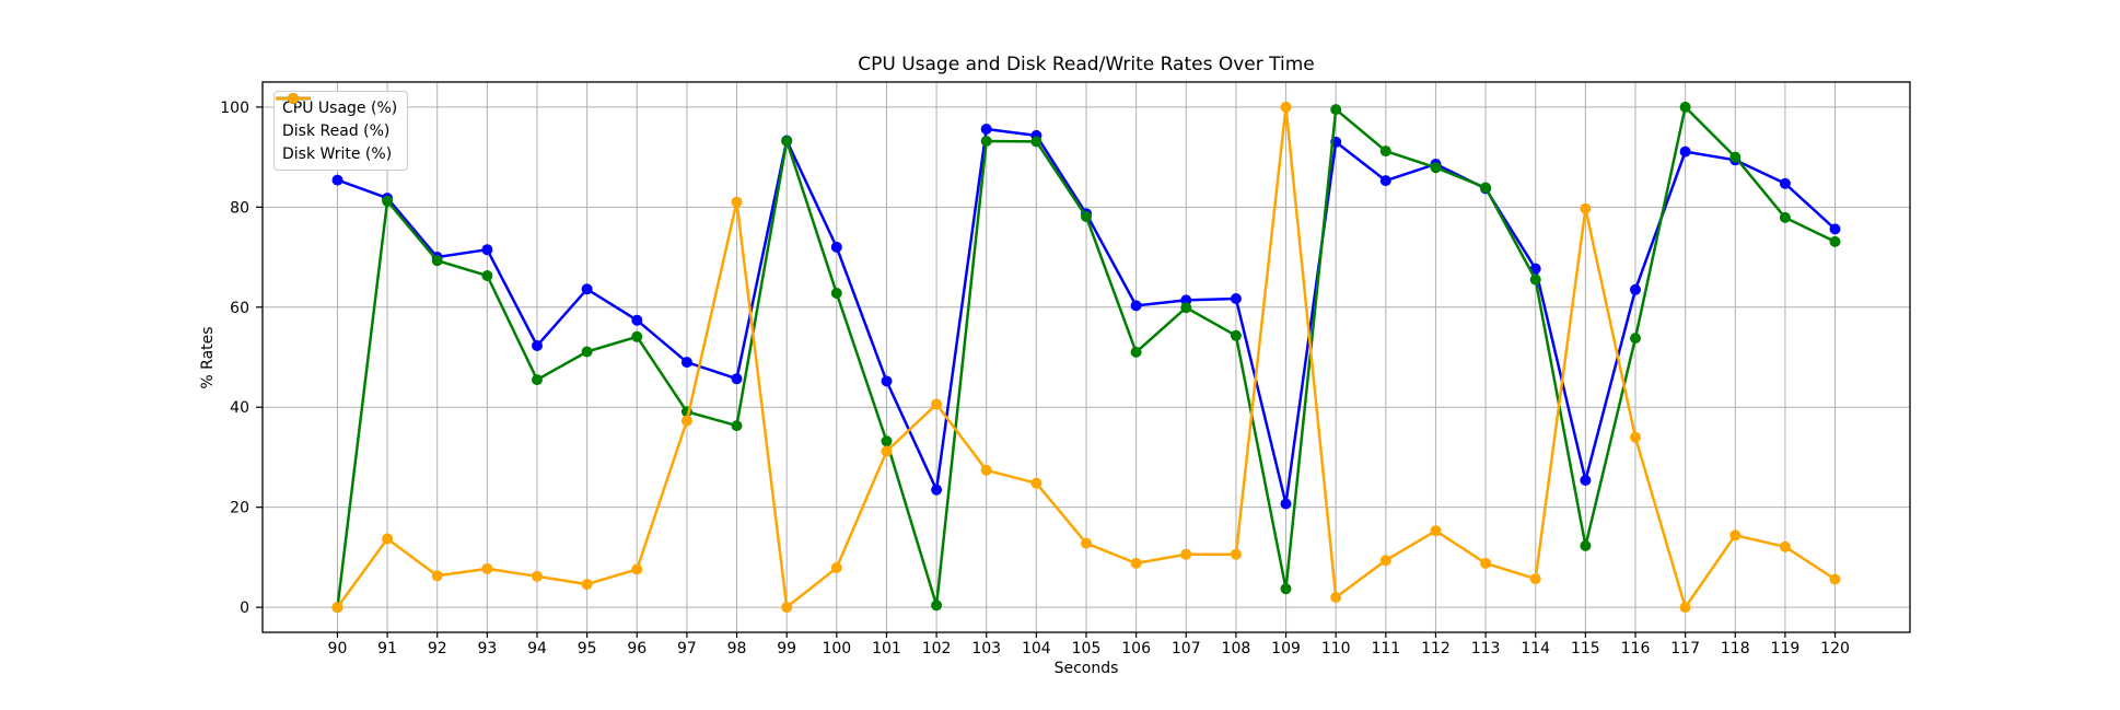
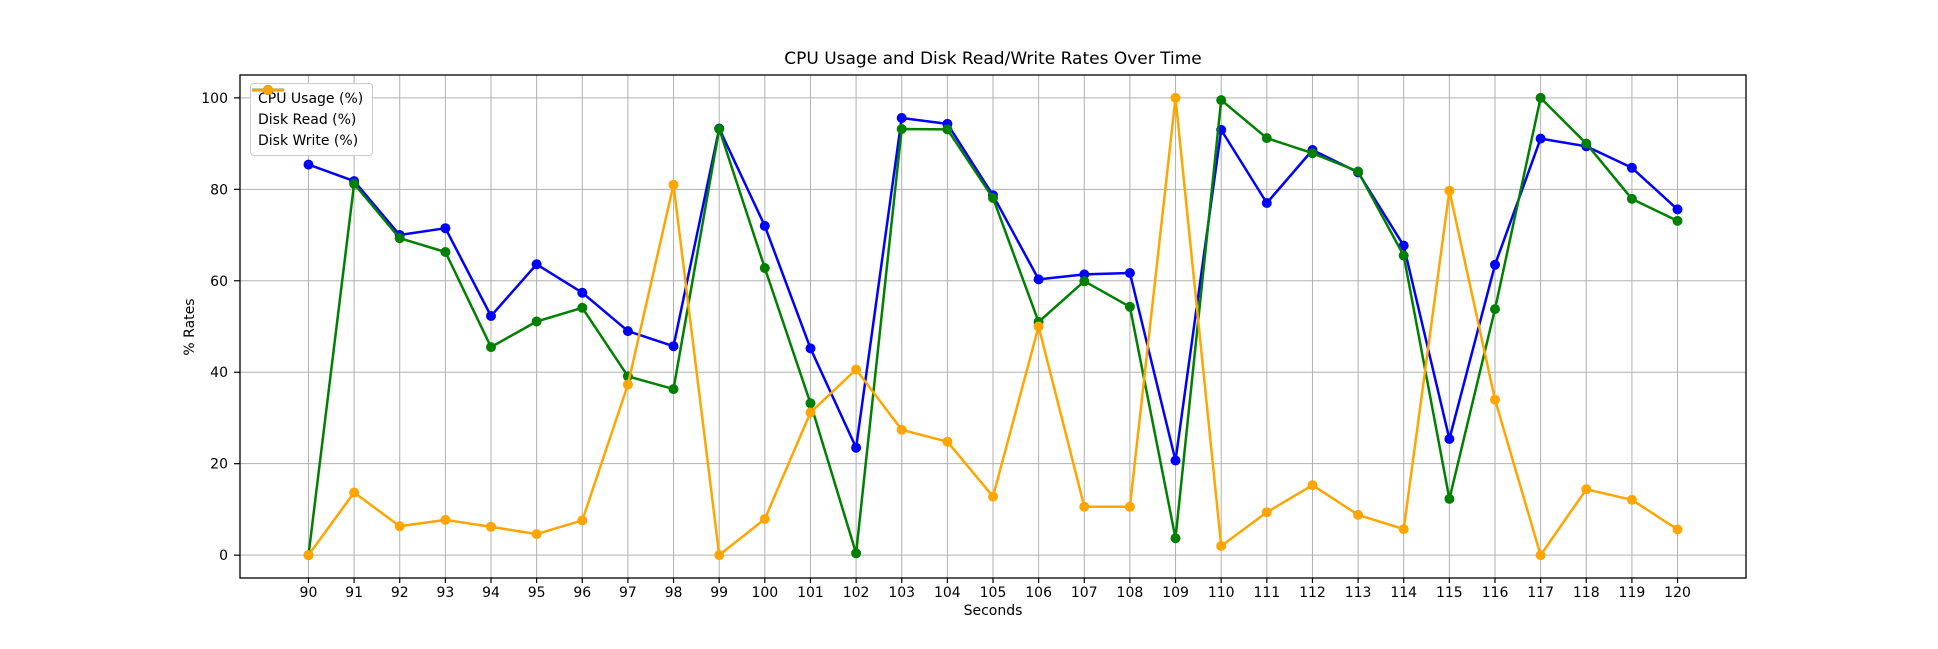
Disk Write (%)/106: 9 -> 50
CPU Usage (%)/111: 85 -> 77
